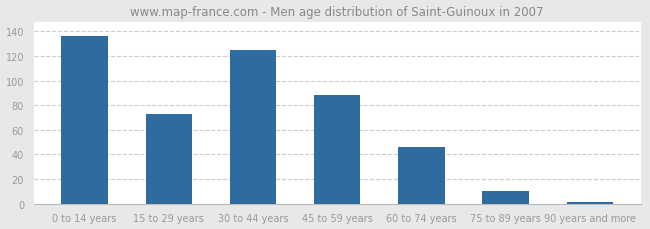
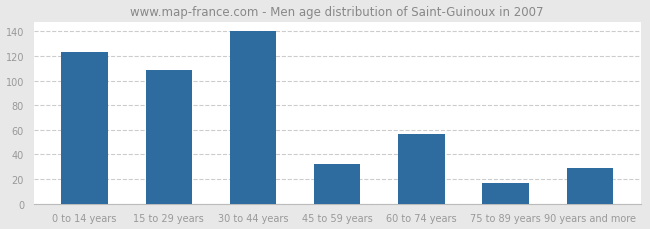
0 to 14 years: 136 -> 123
15 to 29 years: 73 -> 109
30 to 44 years: 125 -> 140
45 to 59 years: 88 -> 32
60 to 74 years: 46 -> 57
75 to 89 years: 10 -> 17
90 years and more: 1 -> 29
